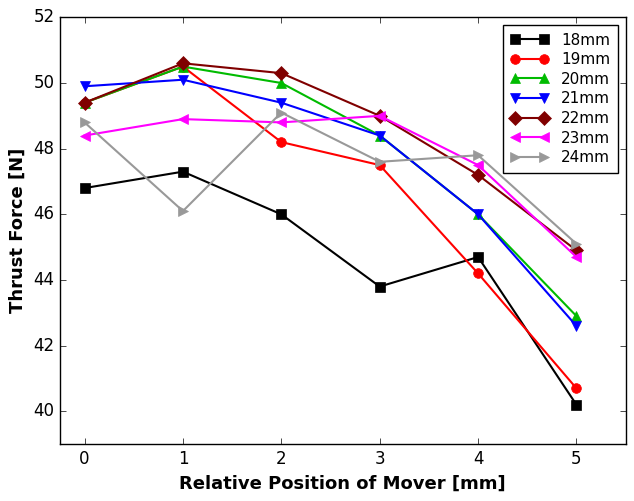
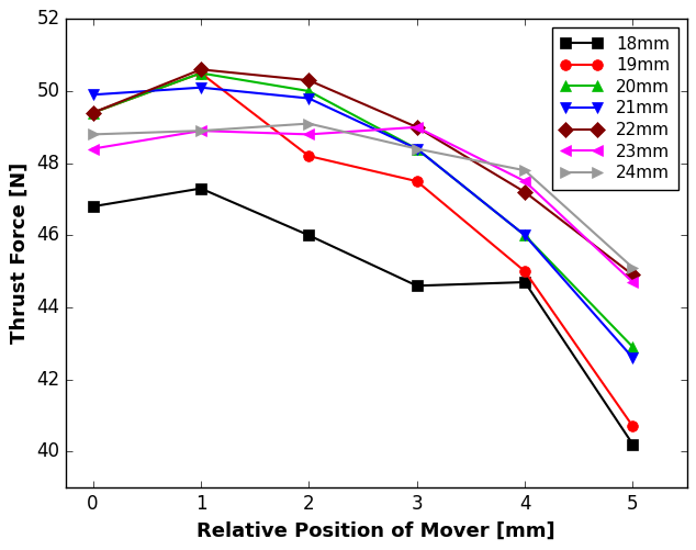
24mm/1: 46.1 -> 48.9
21mm/2: 49.4 -> 49.8
18mm/3: 43.8 -> 44.6
24mm/3: 47.6 -> 48.4
19mm/4: 44.2 -> 45.0
